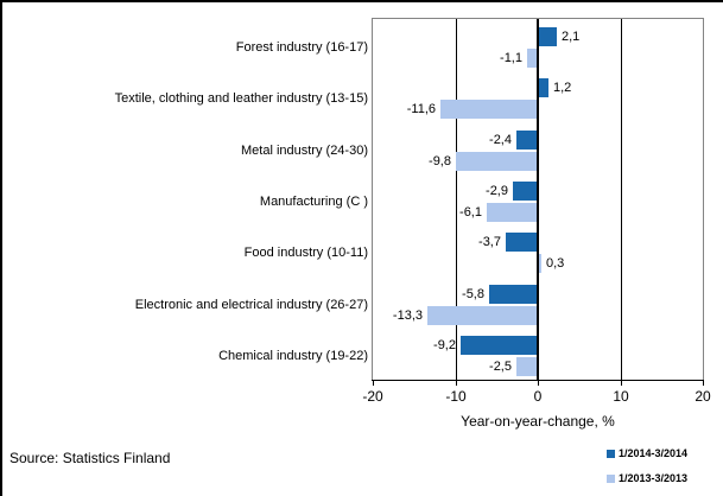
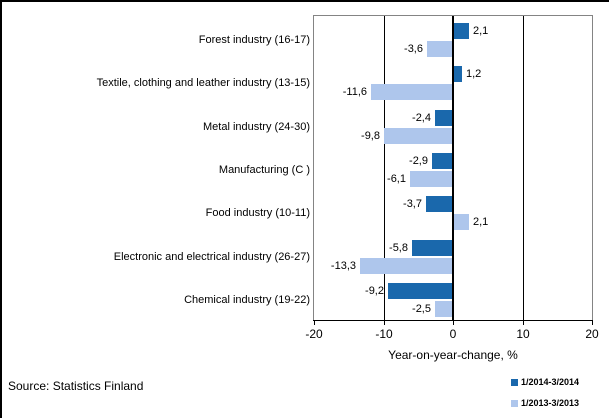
1/2013-3/2013/Forest industry (16-17): -1,1 -> -3,6
1/2013-3/2013/Food industry (10-11): 0,3 -> 2,1
